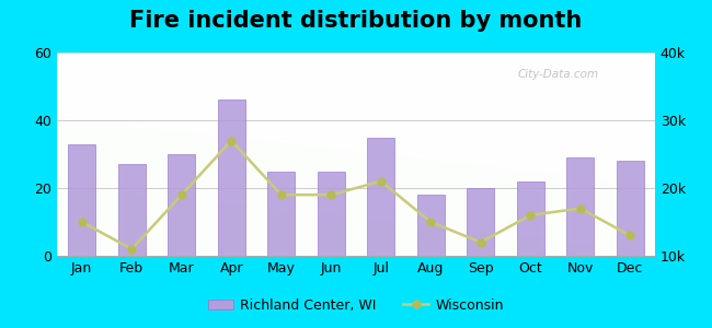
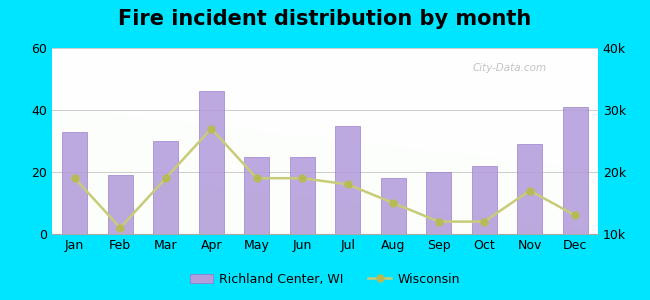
Wisconsin/Jan: 15k -> 19k
Richland Center, WI/Feb: 27 -> 19
Wisconsin/Jul: 21k -> 18k
Wisconsin/Oct: 16k -> 12k
Richland Center, WI/Dec: 28 -> 41
